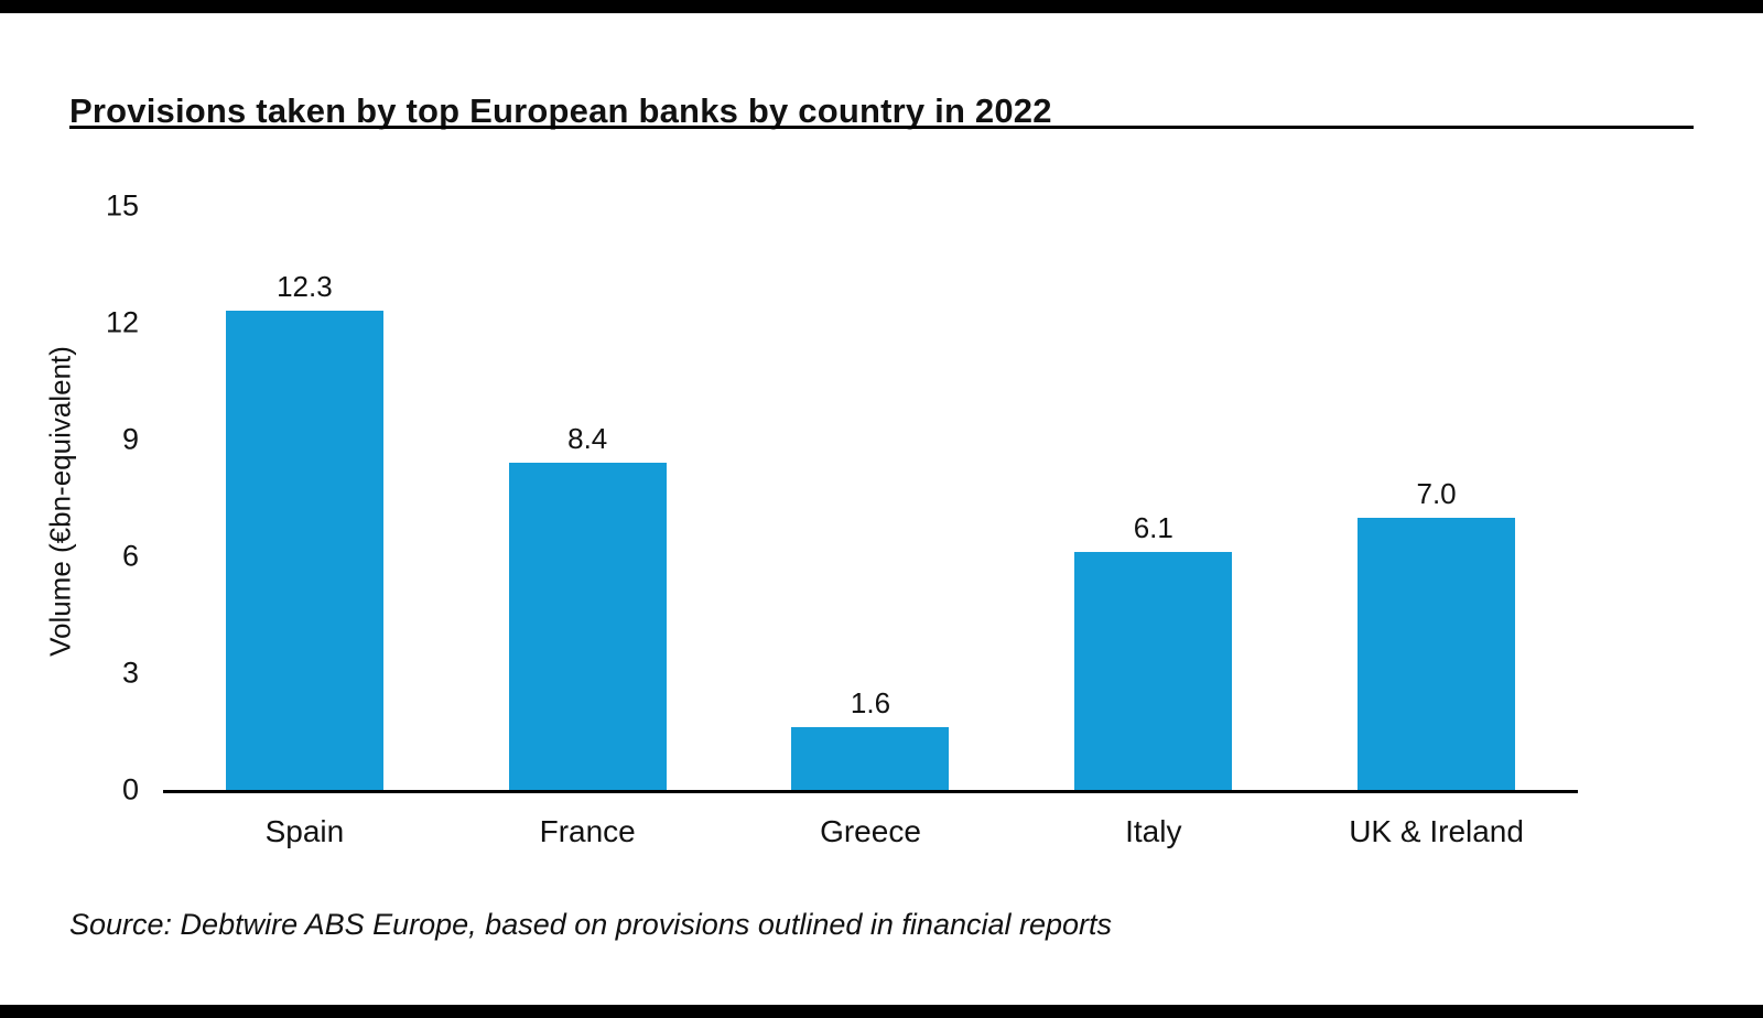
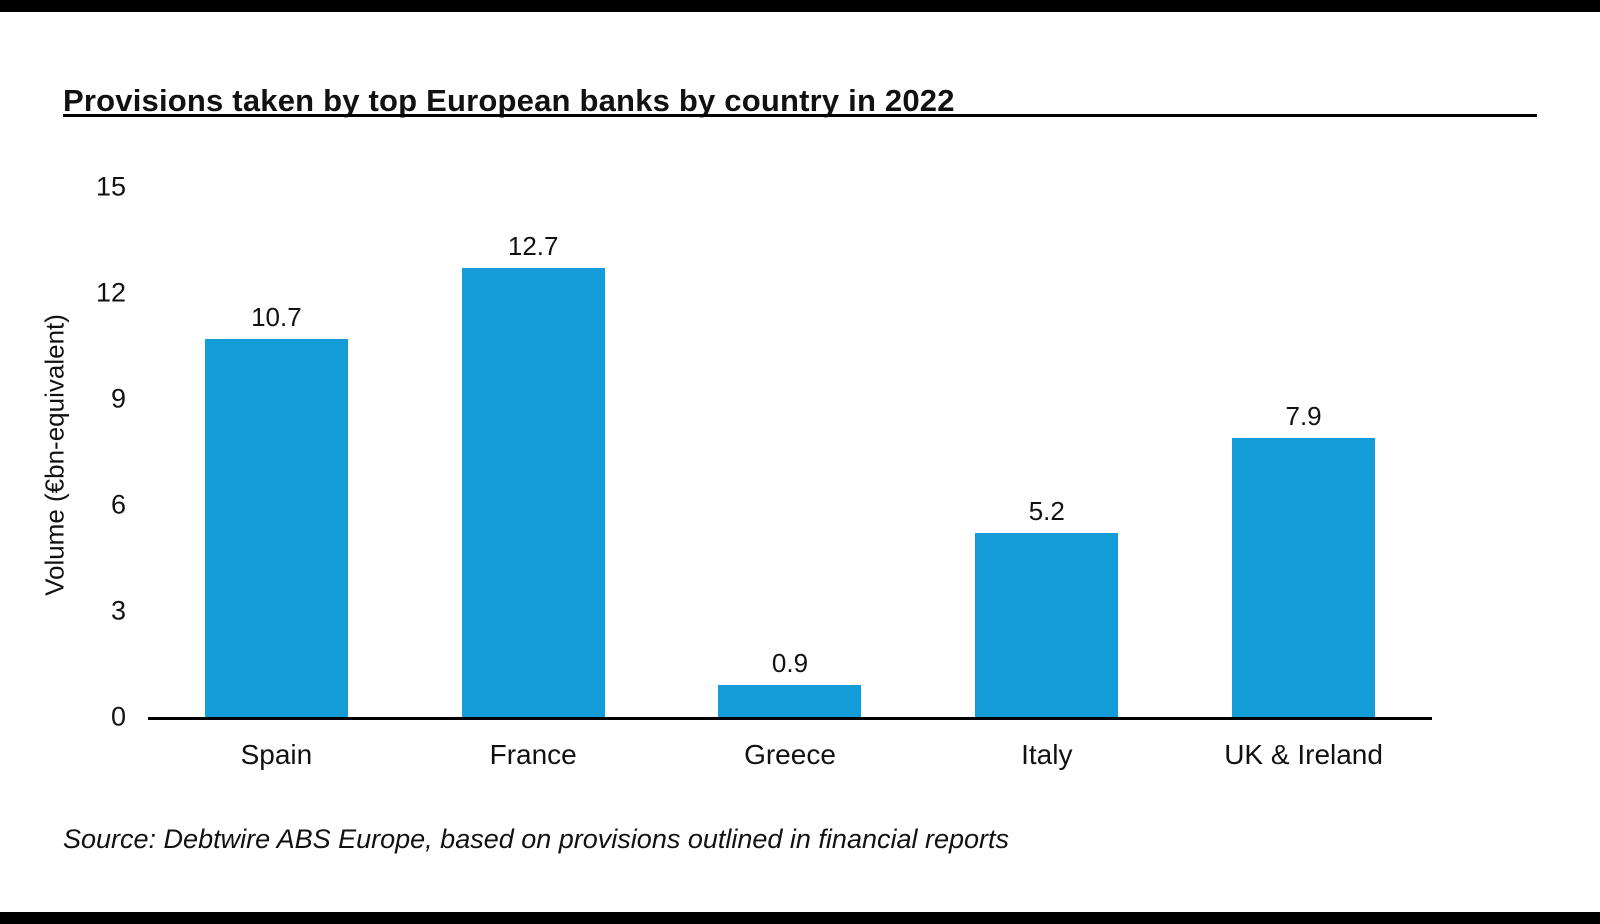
Spain: 12.3 -> 10.7
France: 8.4 -> 12.7
Greece: 1.6 -> 0.9
Italy: 6.1 -> 5.2
UK & Ireland: 7.0 -> 7.9
